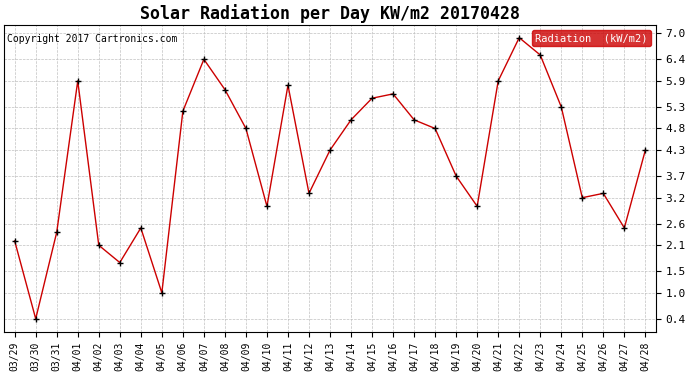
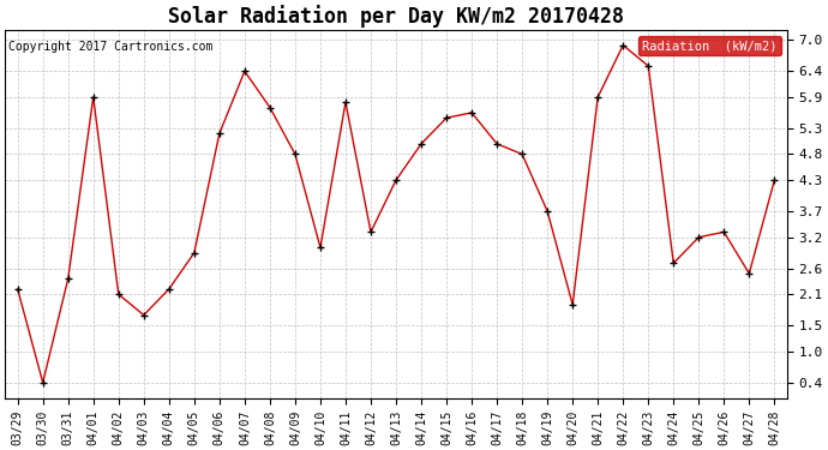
04/04: 2.5 -> 2.2
04/05: 1.0 -> 2.9
04/20: 3.0 -> 1.9
04/24: 5.3 -> 2.7
